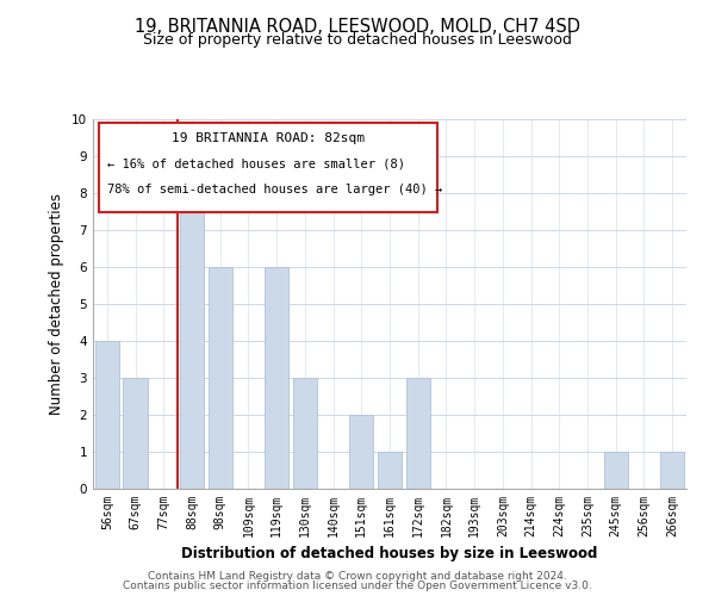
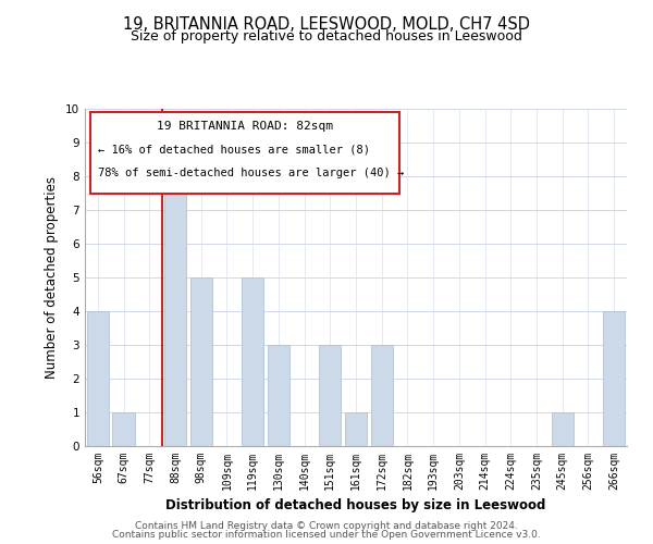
67sqm: 3 -> 1
98sqm: 6 -> 5
119sqm: 6 -> 5
151sqm: 2 -> 3
266sqm: 1 -> 4
